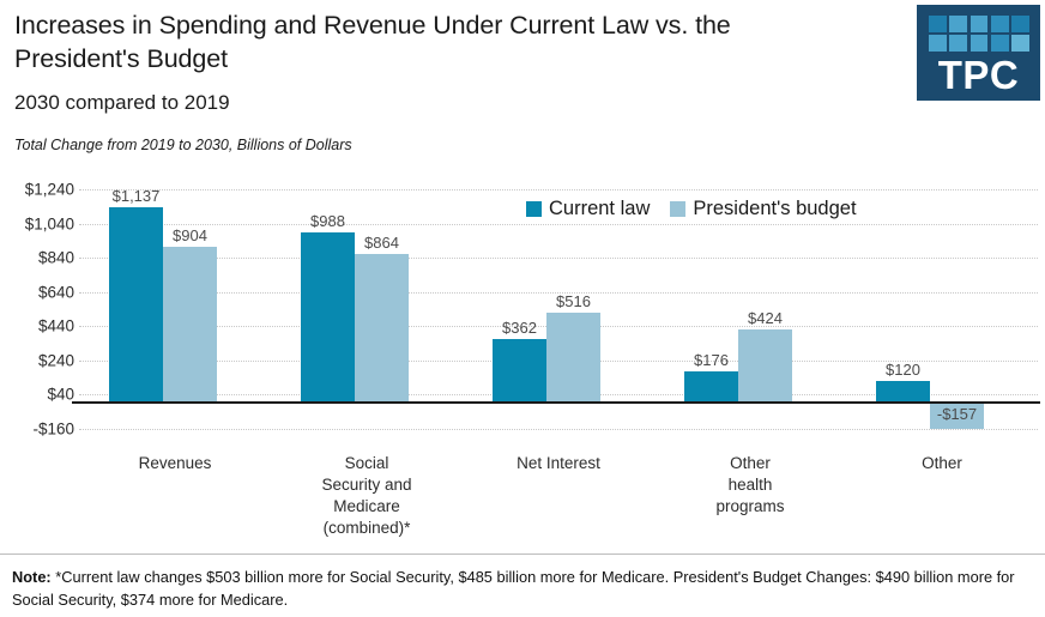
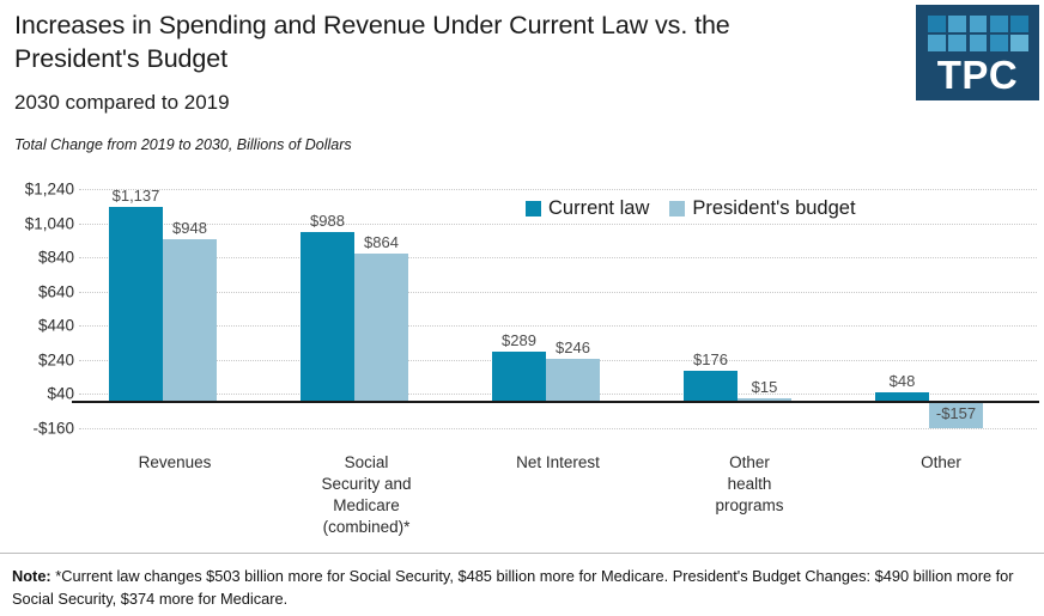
President's budget/Revenues: $904 -> $948
Current law/Net Interest: $362 -> $289
President's budget/Net Interest: $516 -> $246
President's budget/Other health programs: $424 -> $15
Current law/Other: $120 -> $48
